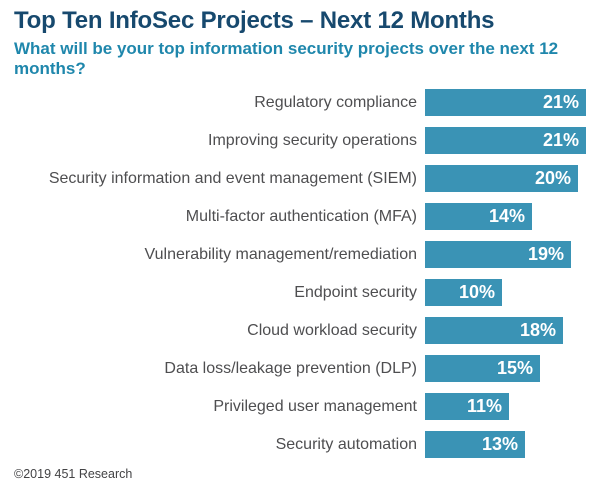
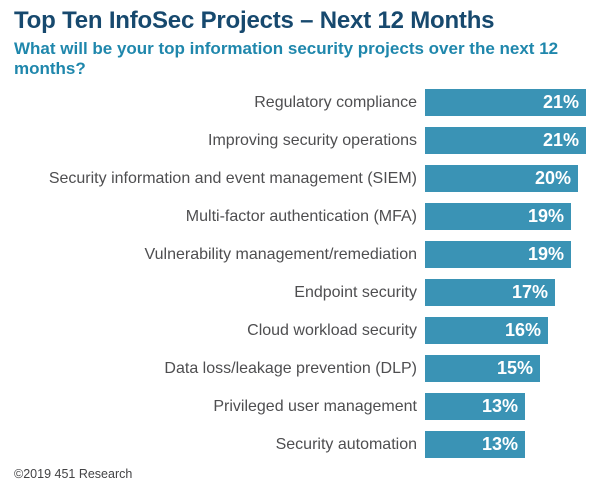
Multi-factor authentication (MFA): 14% -> 19%
Endpoint security: 10% -> 17%
Cloud workload security: 18% -> 16%
Privileged user management: 11% -> 13%
